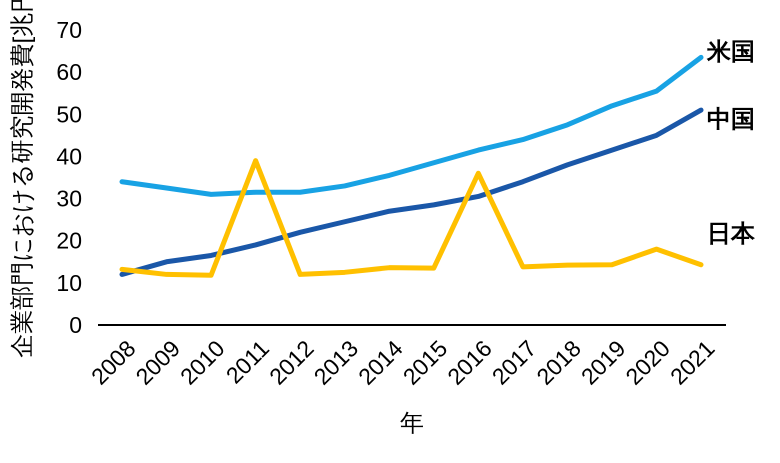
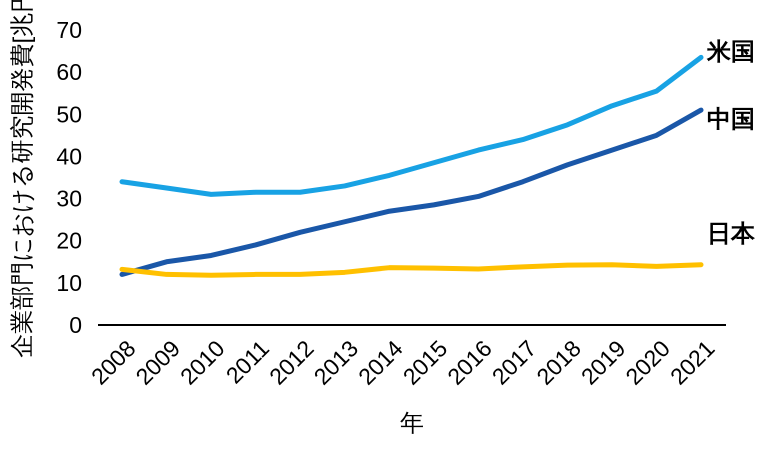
日本/2011: 39 -> 12
日本/2016: 36 -> 13
日本/2020: 18 -> 14
